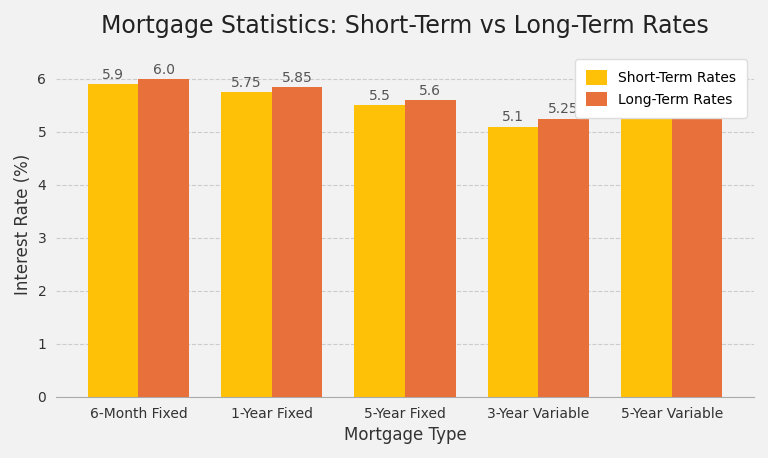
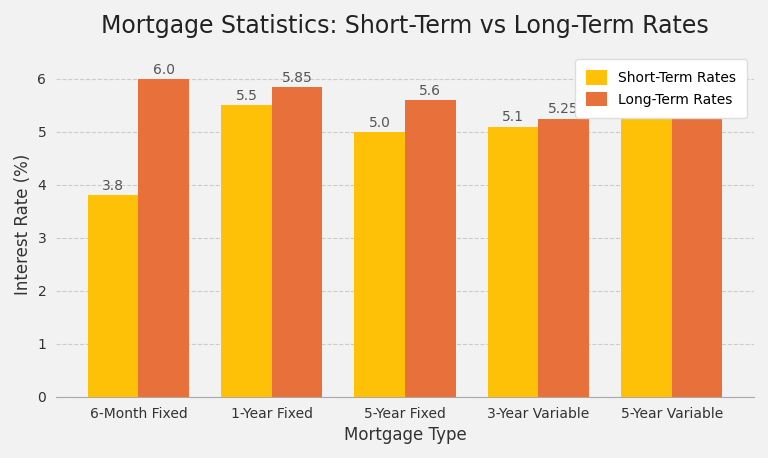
Short-Term Rates/6-Month Fixed: 5.9 -> 3.8
Short-Term Rates/1-Year Fixed: 5.75 -> 5.5
Short-Term Rates/5-Year Fixed: 5.5 -> 5.0
